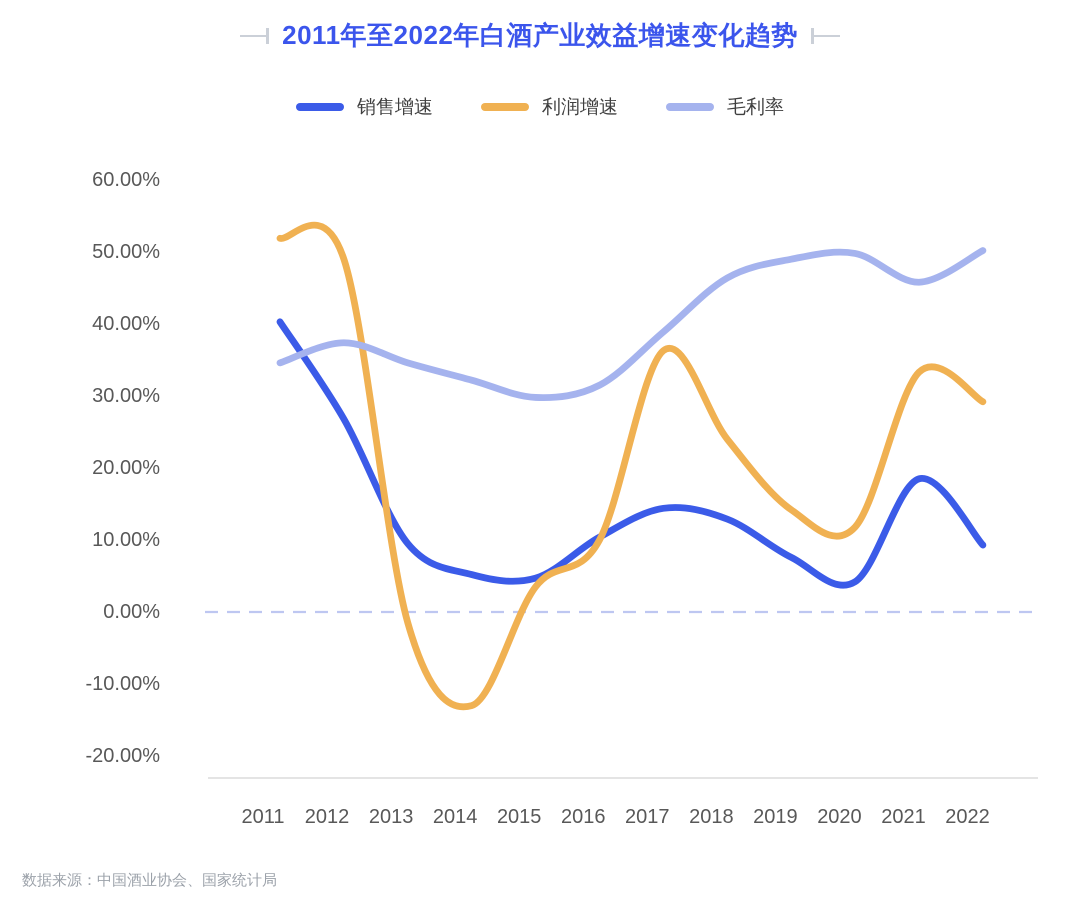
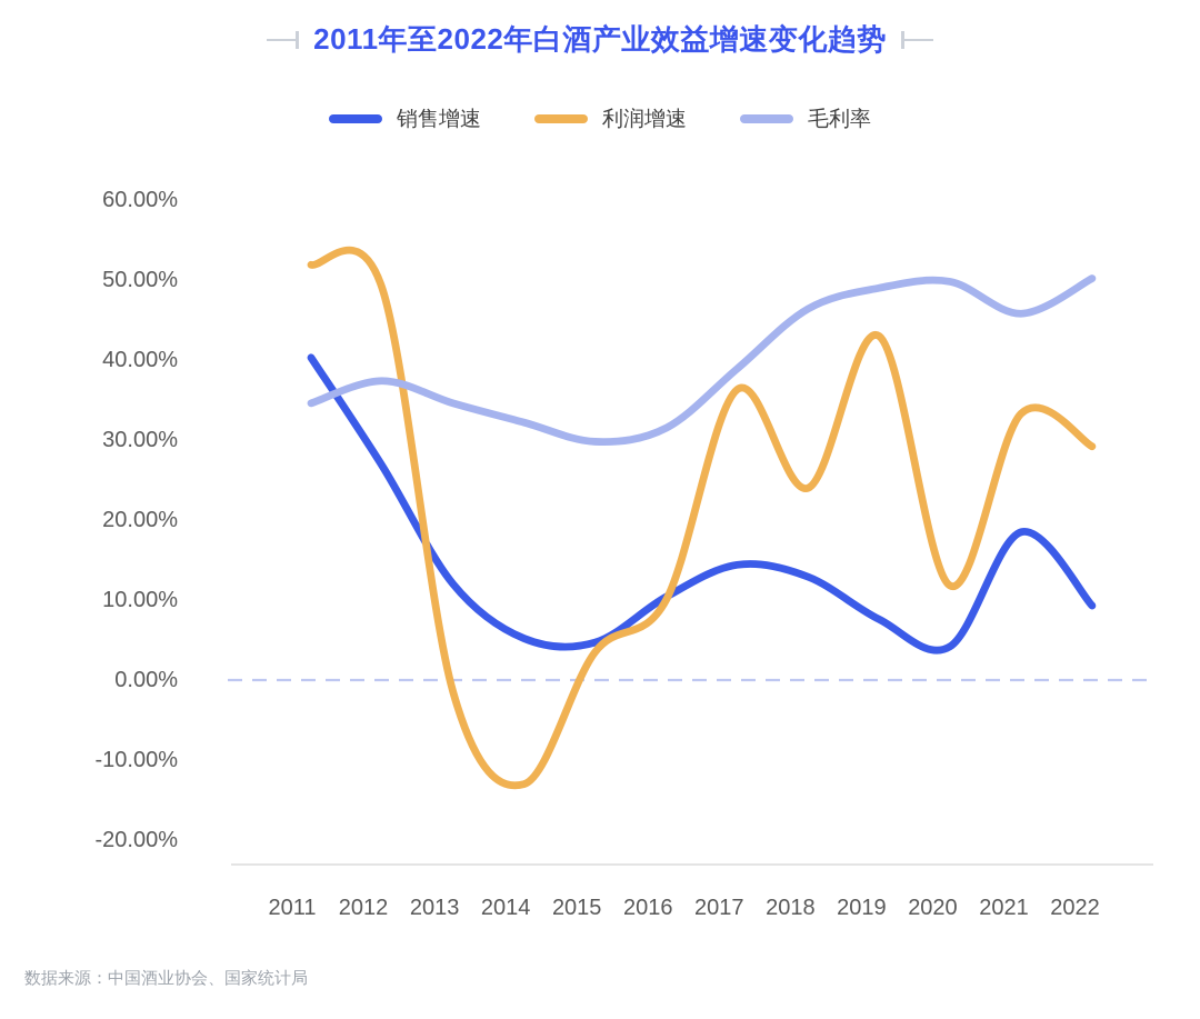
销售增速/2013: 10% -> 12%
利润增速/2019: 14% -> 43%
